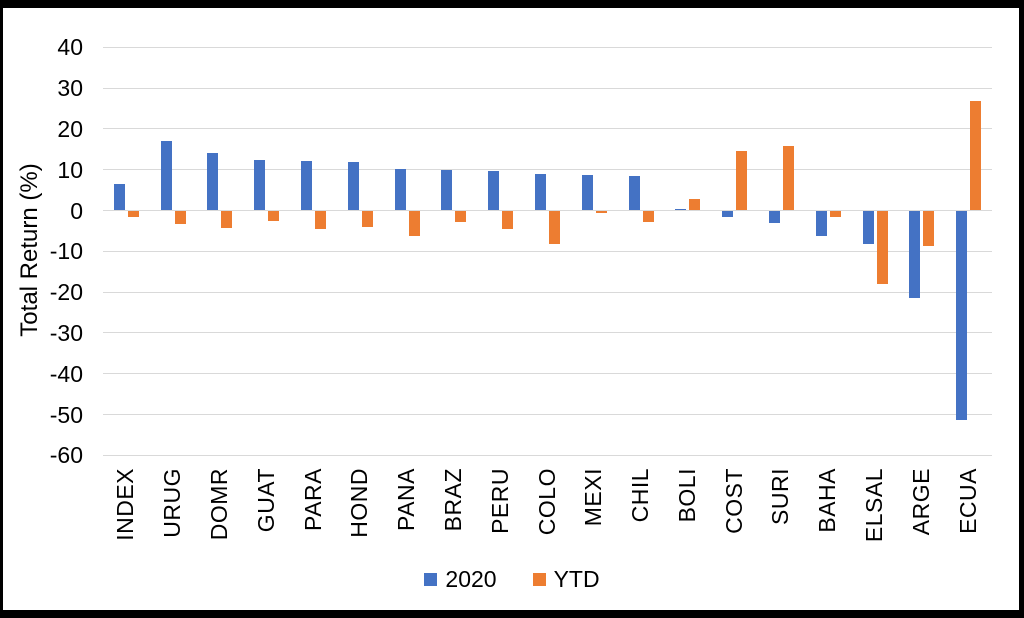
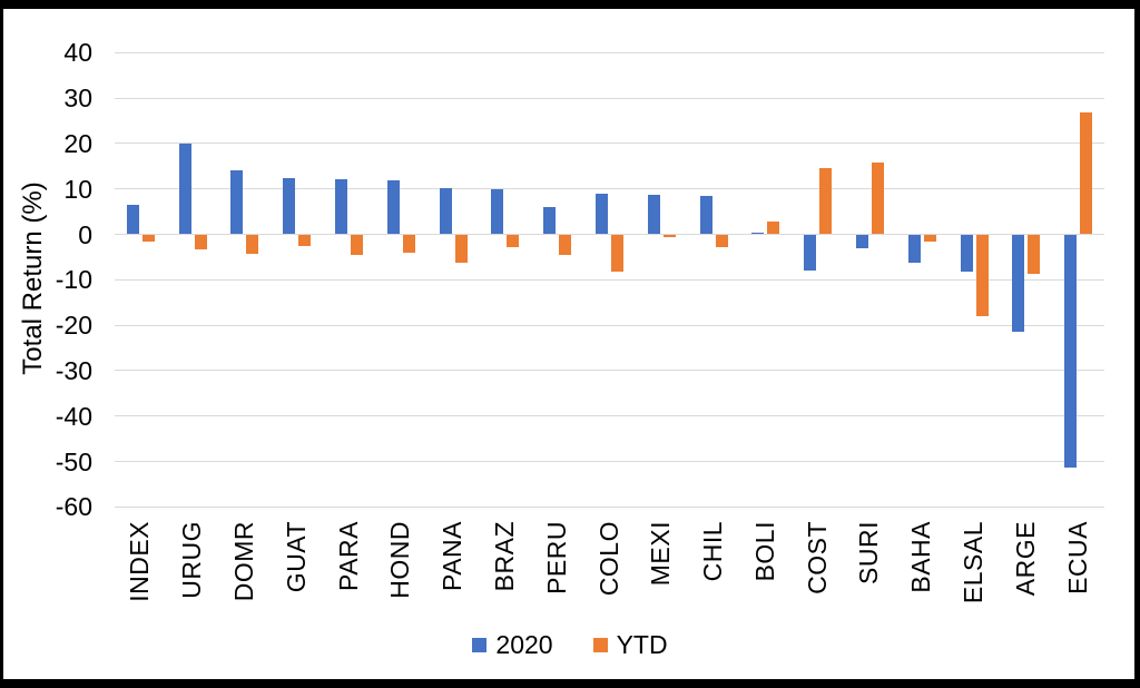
2020/URUG: 17 -> 20
2020/PERU: 10 -> 6
2020/COST: -2 -> -8
